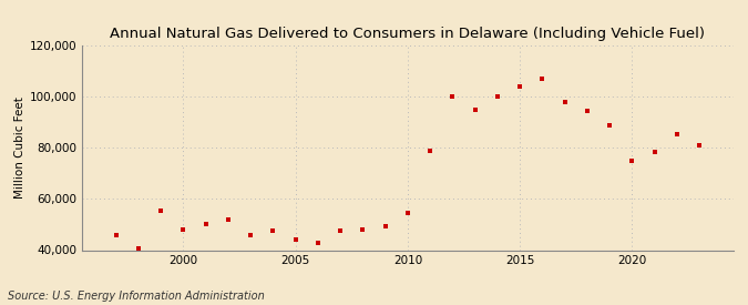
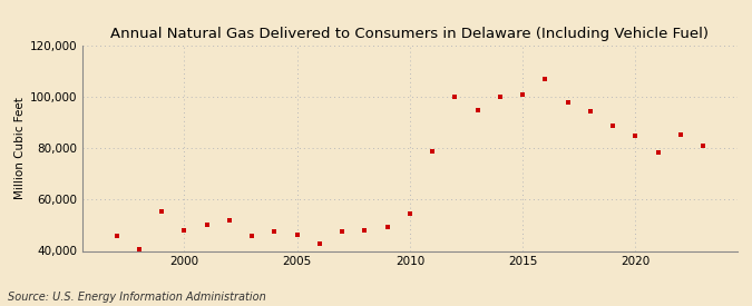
2005: 44,000 -> 46,500
2015: 104,000 -> 101,000
2020: 75,000 -> 85,000
